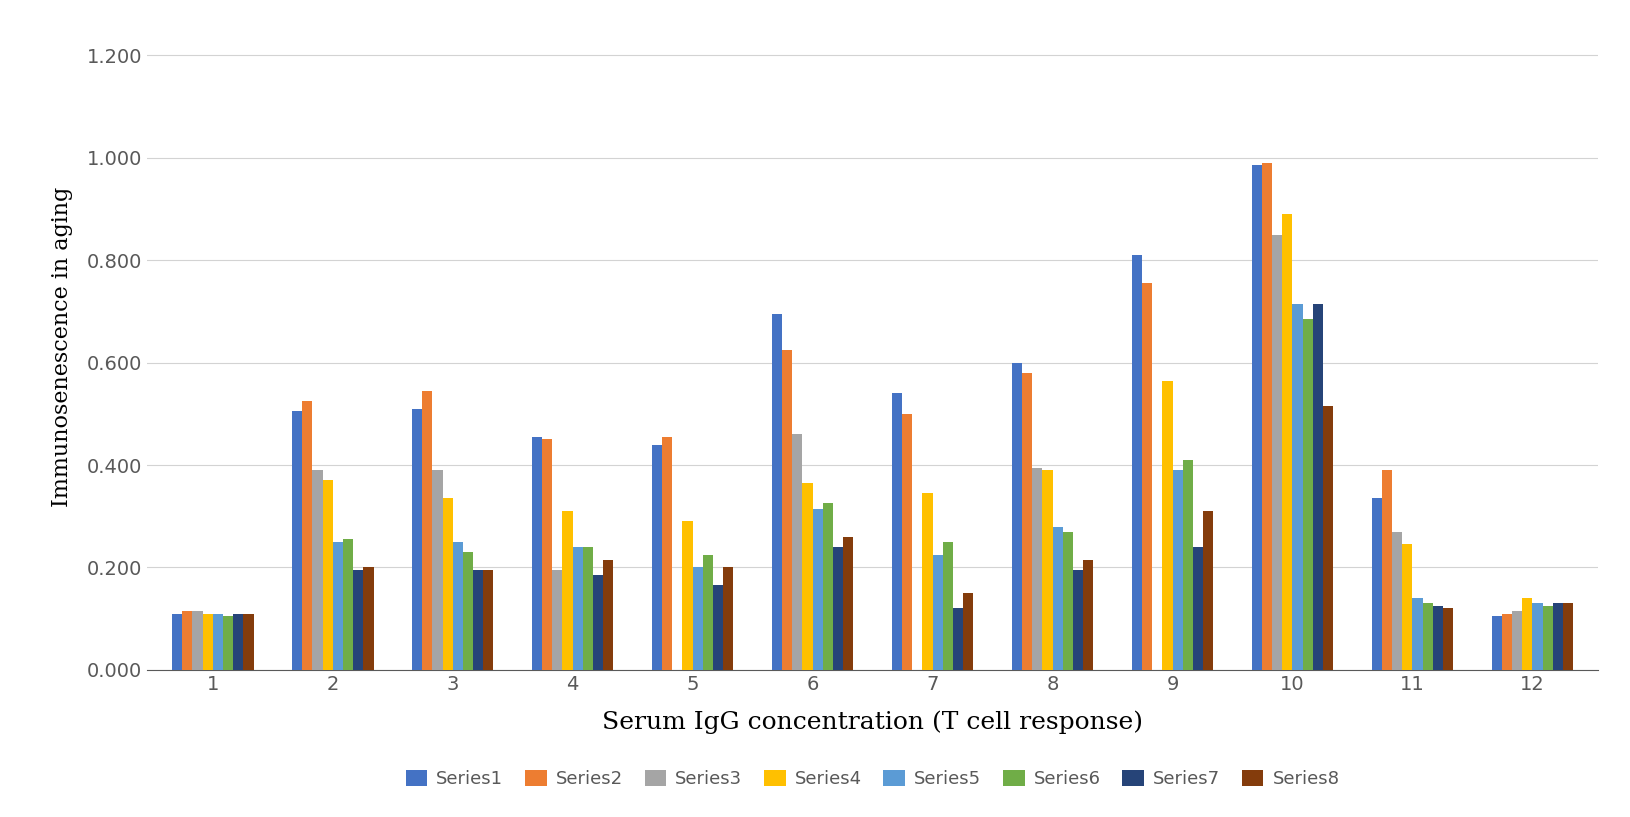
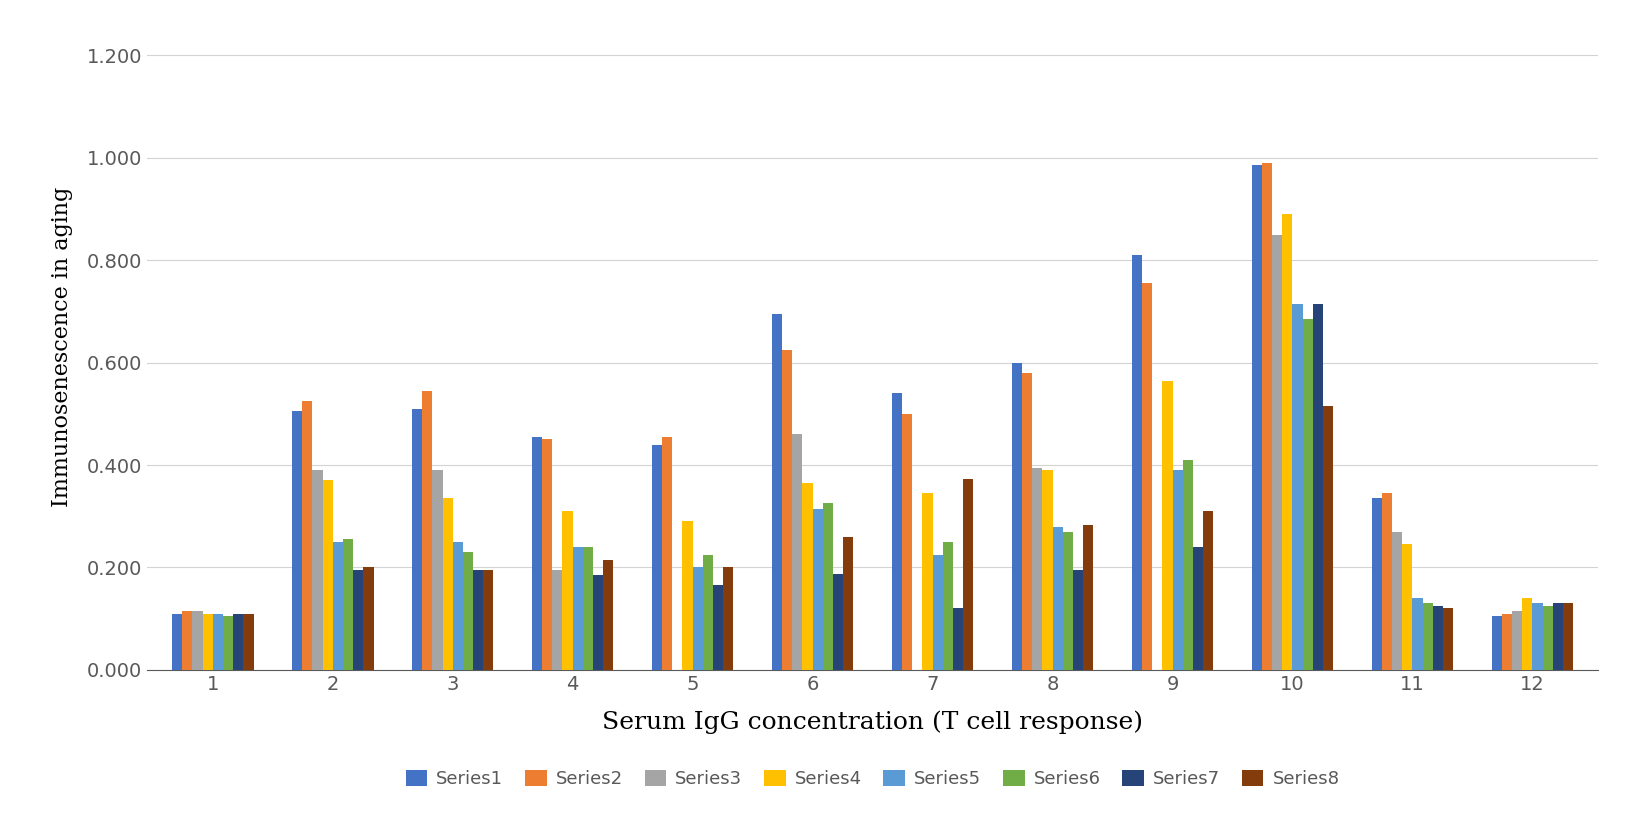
Series7/6: 0.240 -> 0.188
Series8/7: 0.150 -> 0.372
Series8/8: 0.215 -> 0.282
Series2/11: 0.390 -> 0.346
